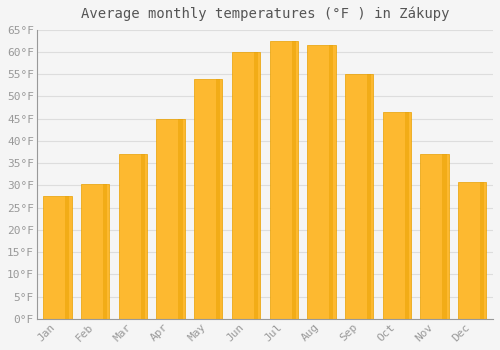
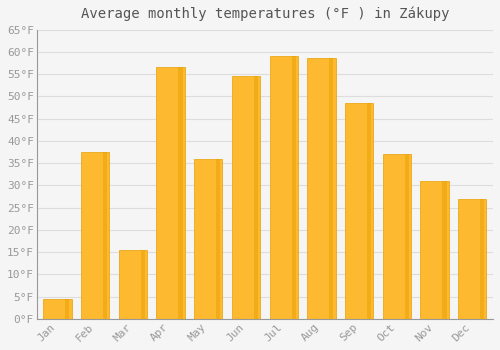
Jan: 27.5°F -> 4.5°F
Feb: 30.2°F -> 37.5°F
Mar: 37.0°F -> 15.5°F
Apr: 45.0°F -> 56.5°F
May: 54.0°F -> 36.0°F
Jun: 60.0°F -> 54.5°F
Jul: 62.5°F -> 59.0°F
Aug: 61.5°F -> 58.5°F
Sep: 55.0°F -> 48.5°F
Oct: 46.5°F -> 37.0°F
Nov: 37.0°F -> 31.0°F
Dec: 30.8°F -> 27.0°F
